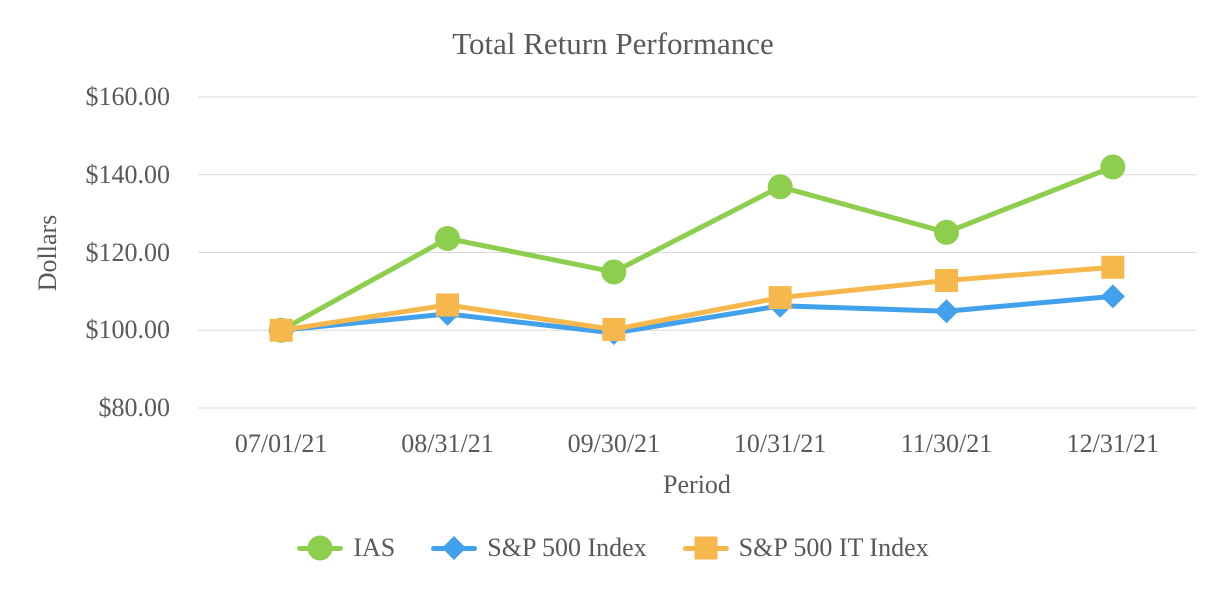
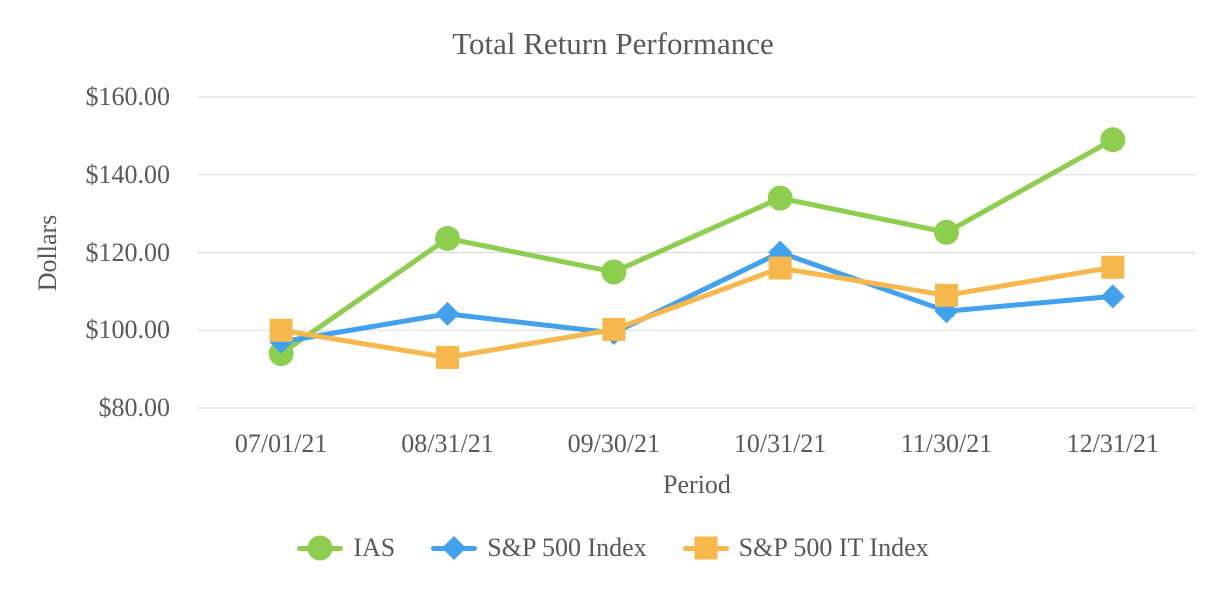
IAS/07/01/21: $100 -> $94
S&P 500 Index/07/01/21: $100 -> $97
S&P 500 IT Index/08/31/21: $106 -> $93
IAS/10/31/21: $137 -> $134
S&P 500 Index/10/31/21: $106 -> $120
S&P 500 IT Index/10/31/21: $108 -> $116
S&P 500 IT Index/11/30/21: $113 -> $109
IAS/12/31/21: $142 -> $149
